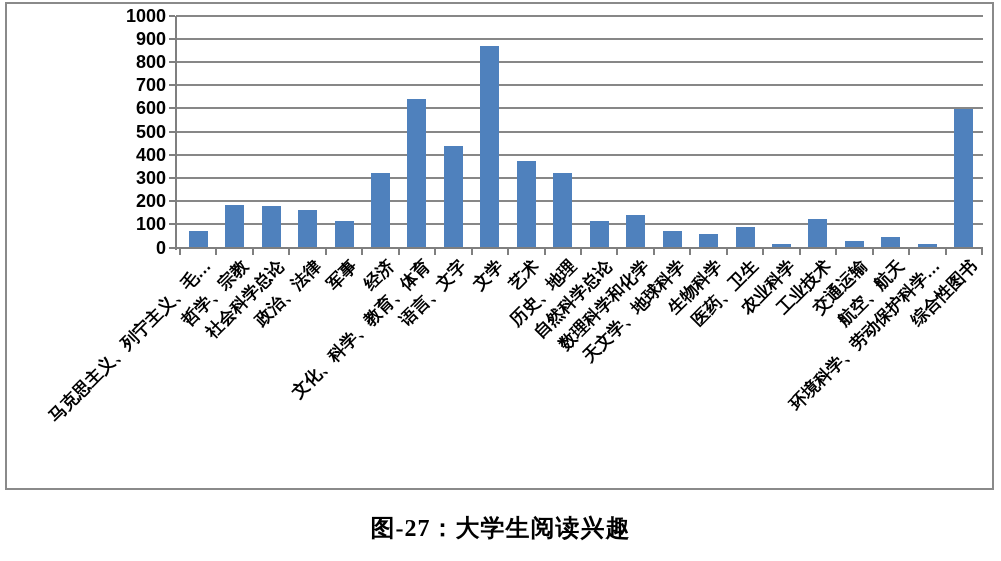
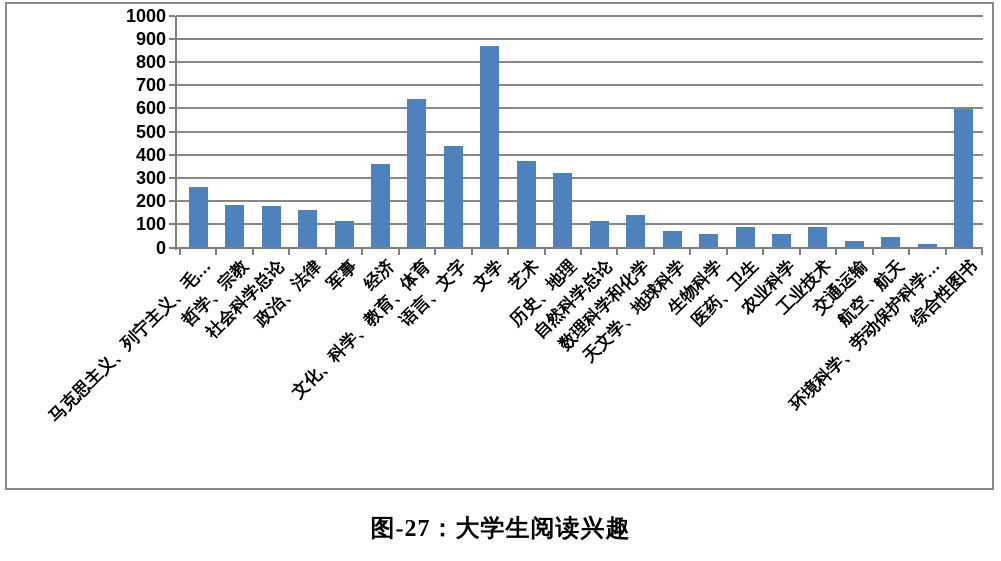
马克思主义、列宁主义、毛…: 70 -> 260
经济: 320 -> 360
农业科学: 20 -> 60
工业技术: 120 -> 90
